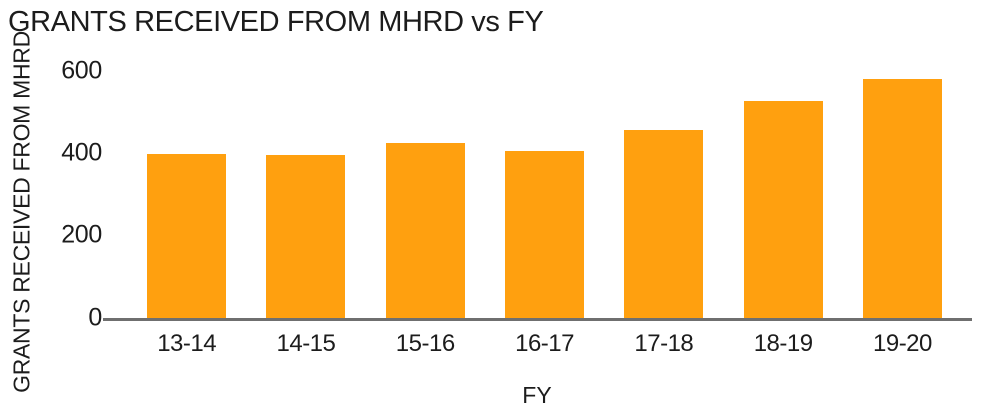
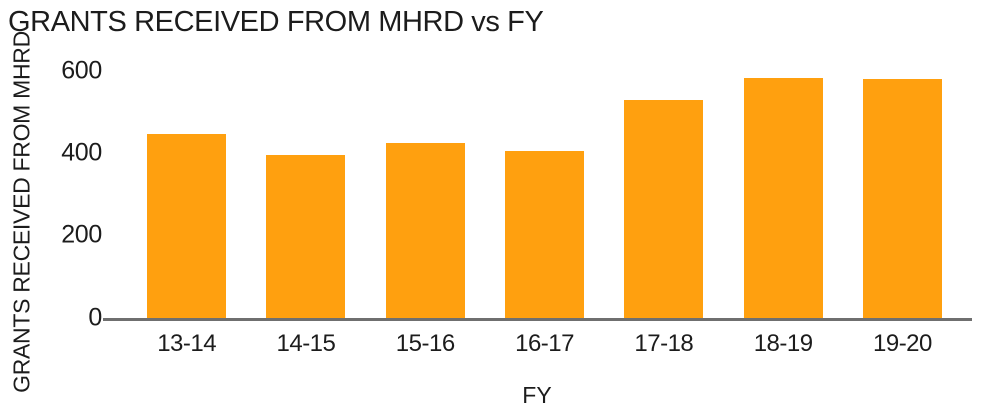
13-14: 400 -> 450
17-18: 460 -> 530
18-19: 530 -> 590
